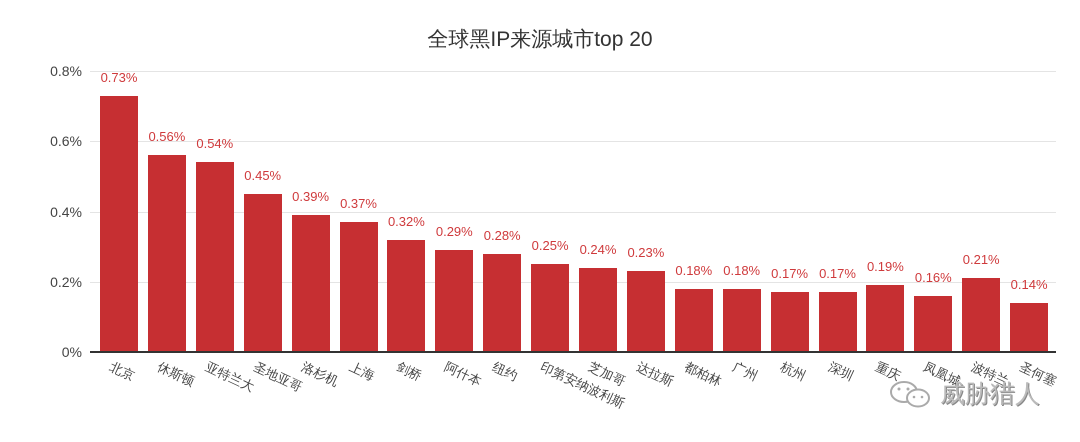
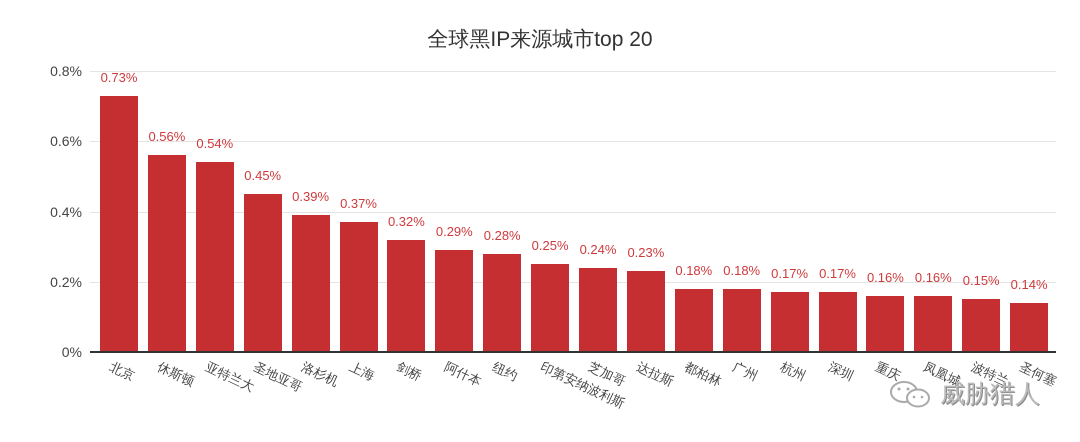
重庆: 0.19% -> 0.16%
波特兰: 0.21% -> 0.15%
